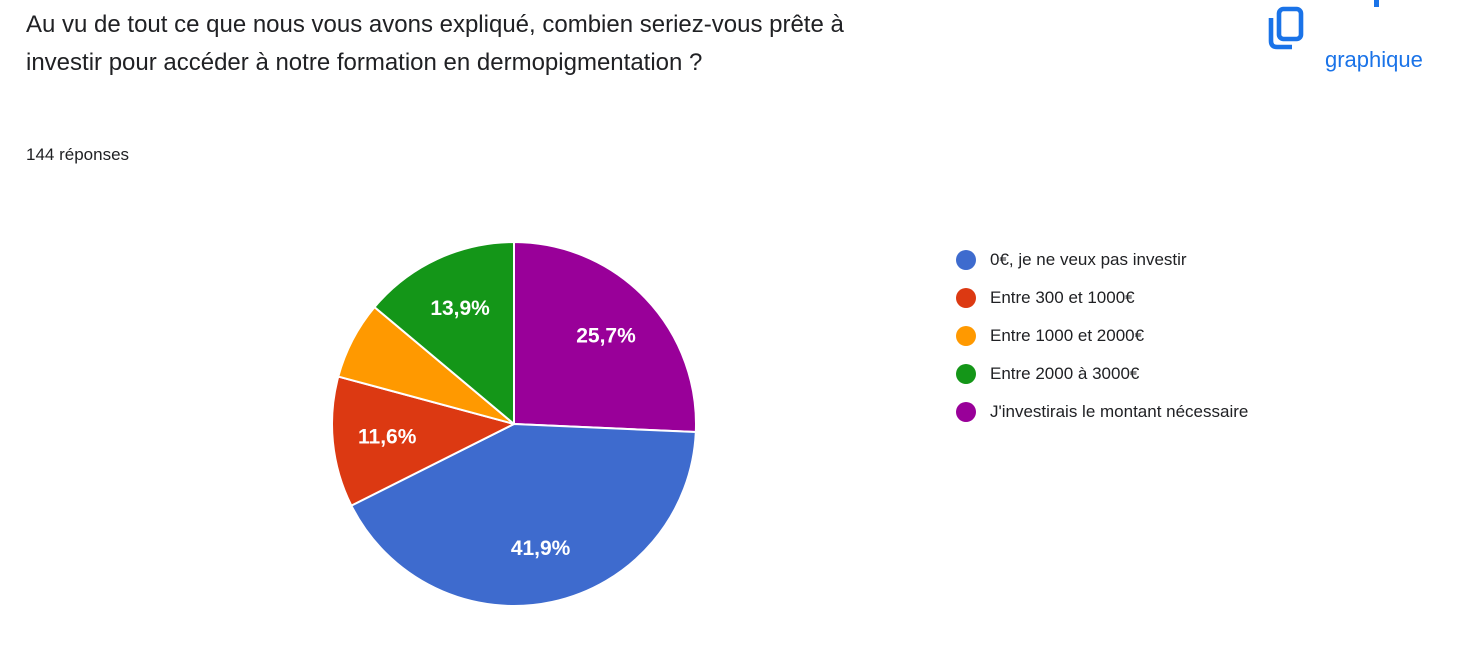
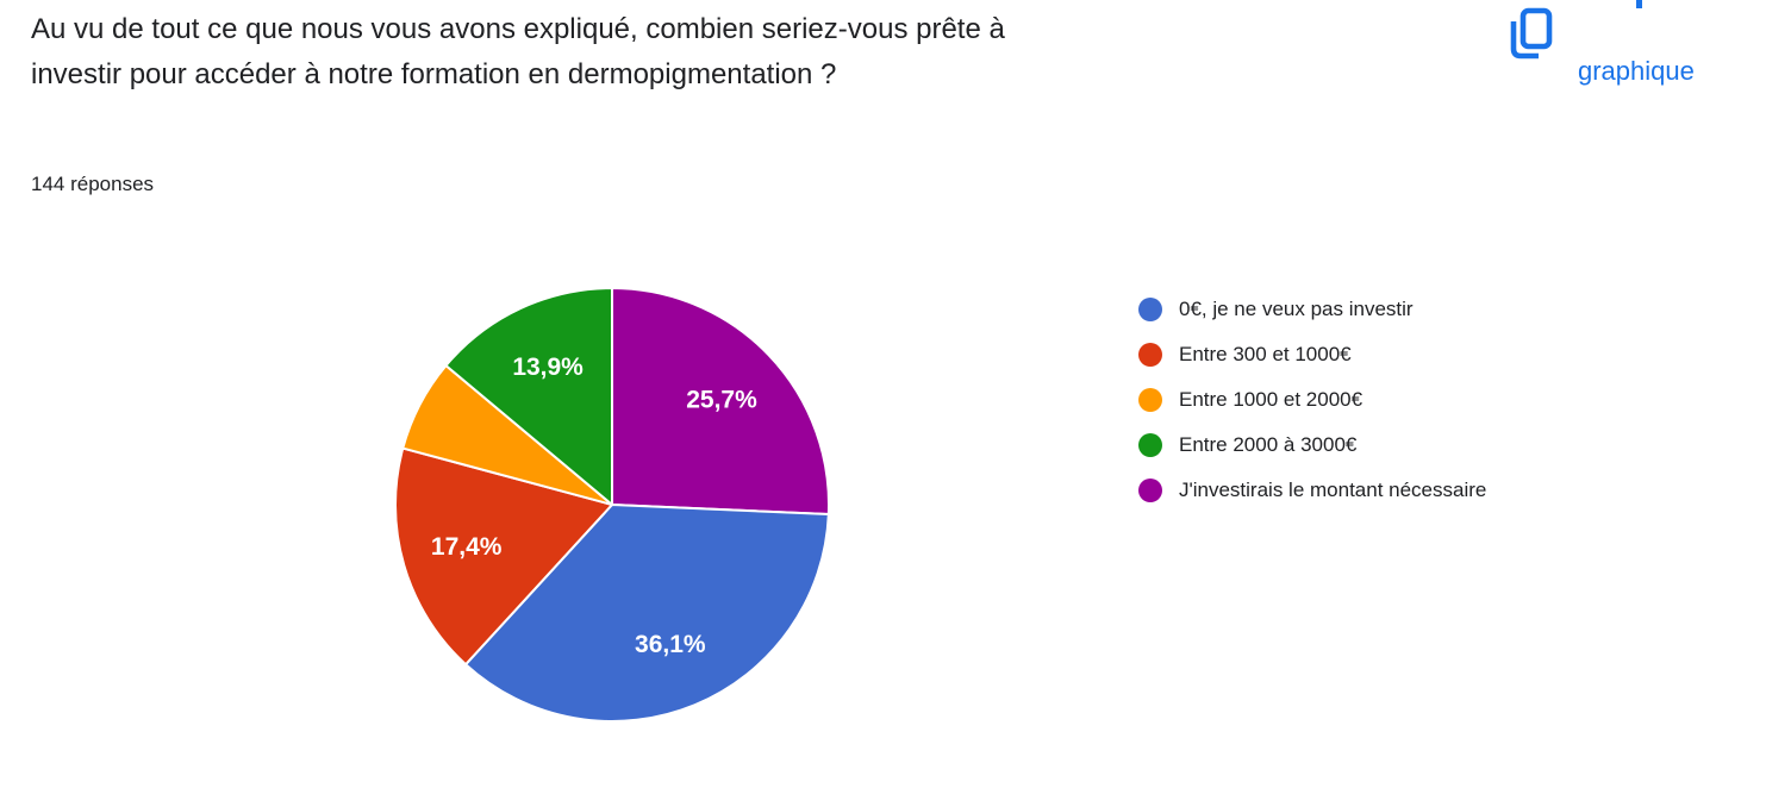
0€, je ne veux pas investir: 41,9% -> 36,1%
Entre 300 et 1000€: 11,6% -> 17,4%
